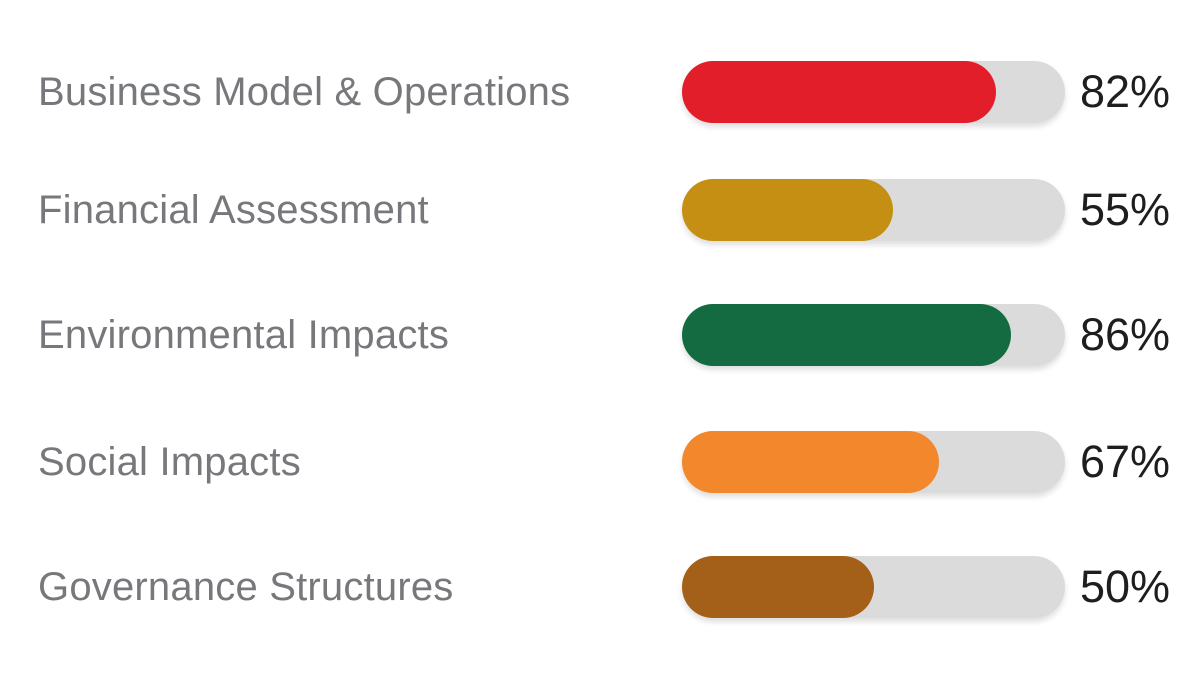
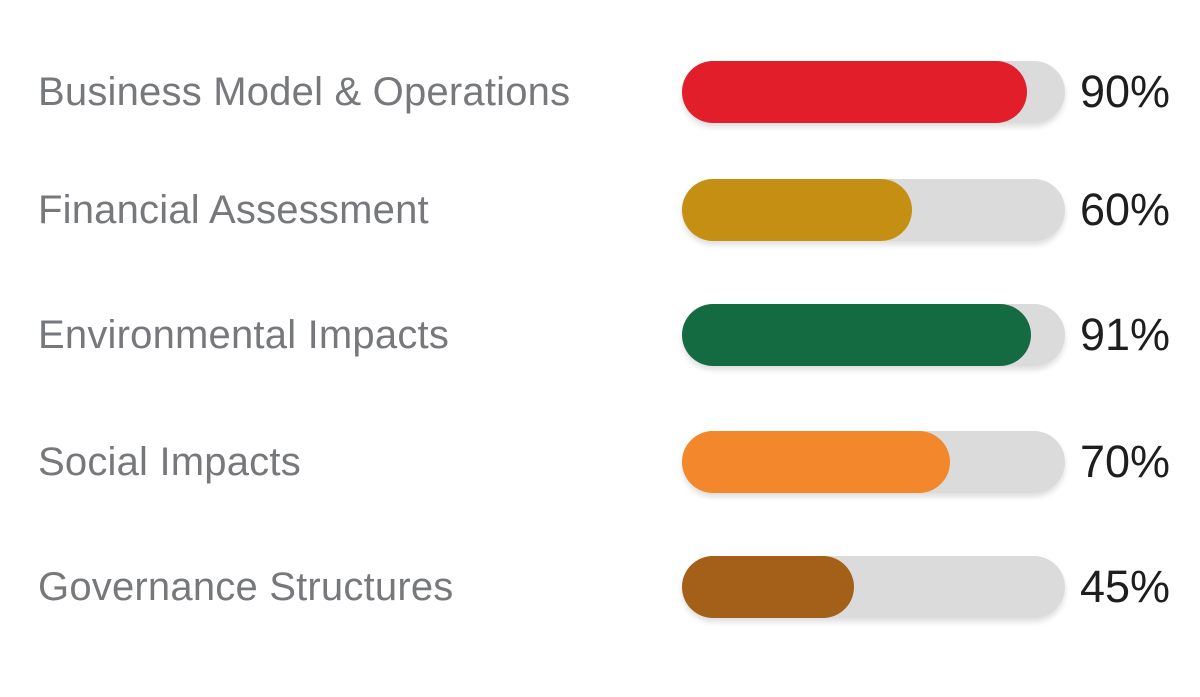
Business Model & Operations: 82% -> 90%
Financial Assessment: 55% -> 60%
Environmental Impacts: 86% -> 91%
Social Impacts: 67% -> 70%
Governance Structures: 50% -> 45%
